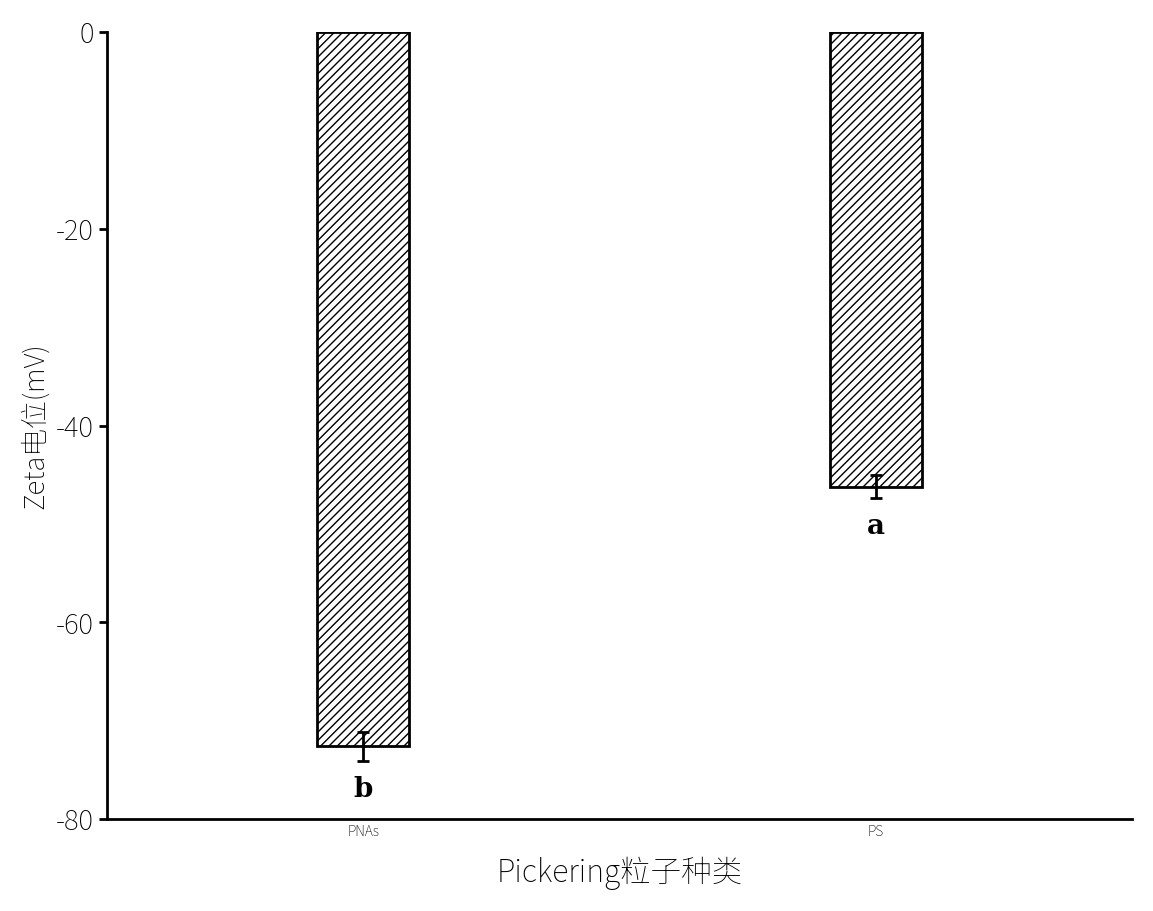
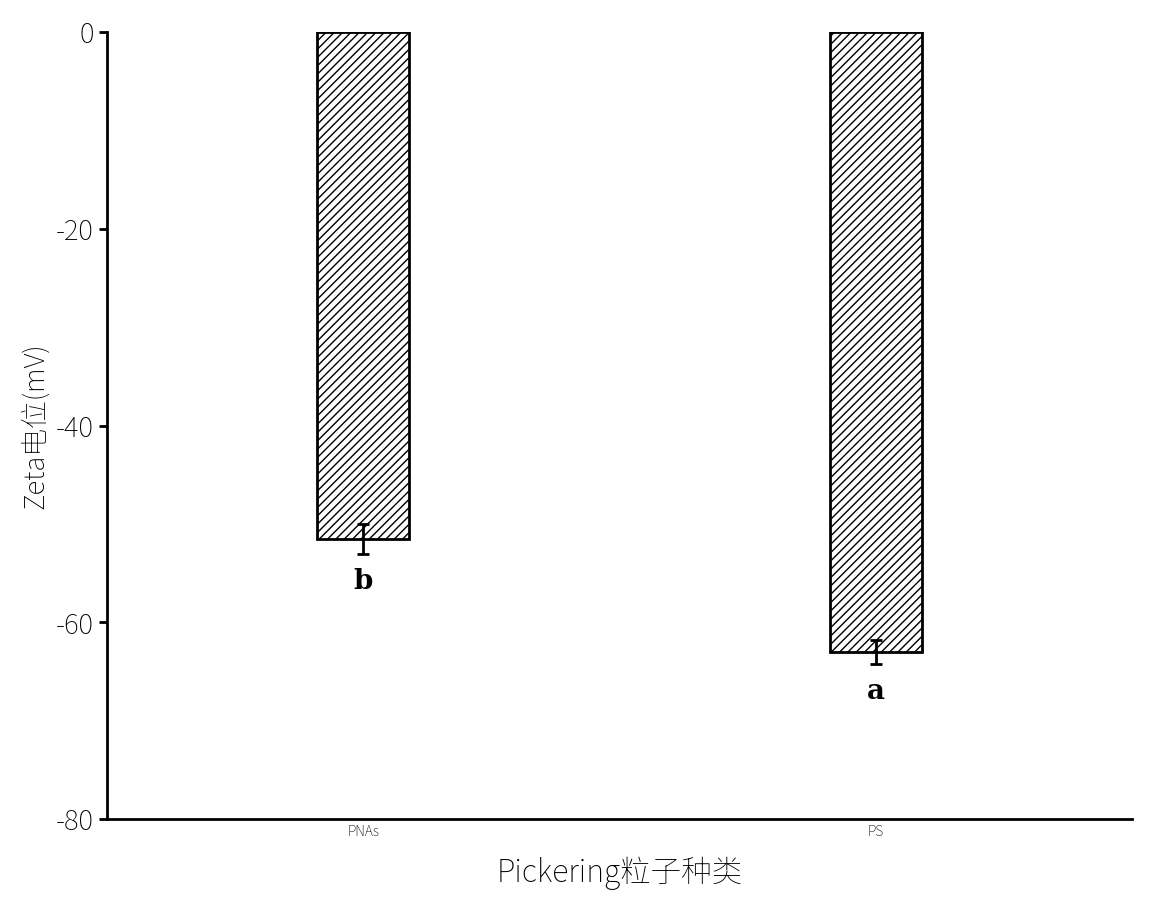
PNAs: -72.6 -> -51.5
PS: -46.2 -> -63.0
